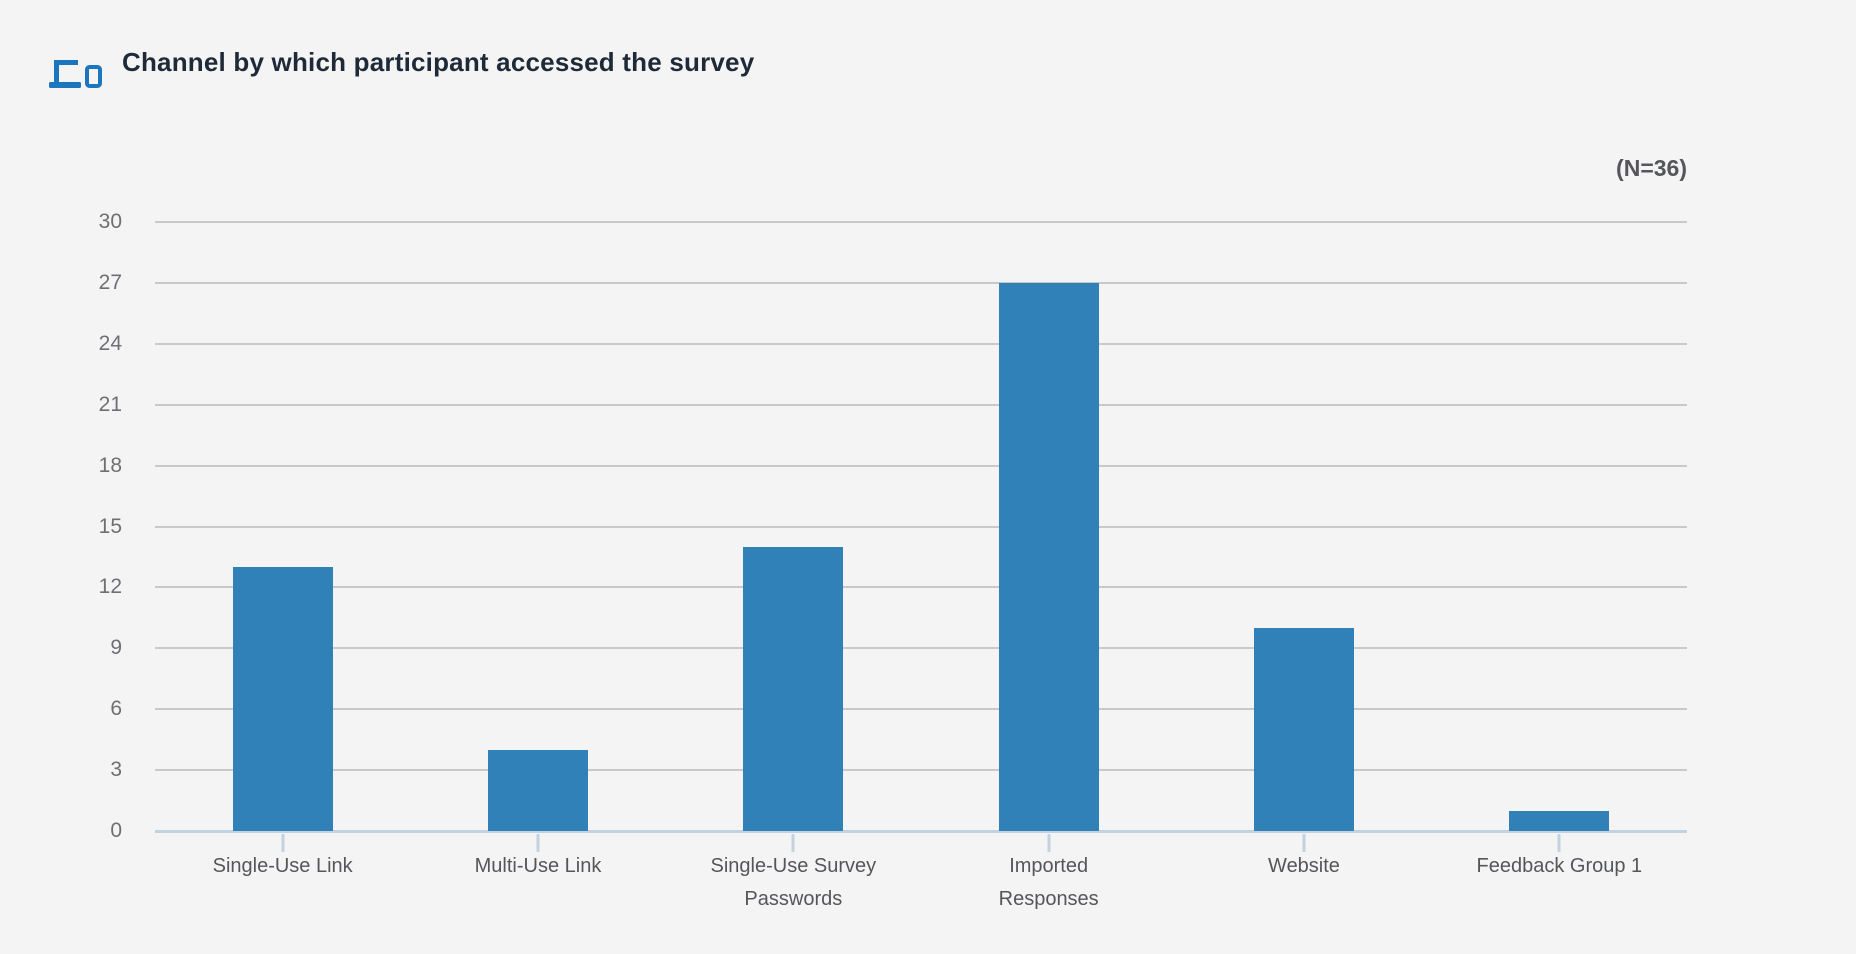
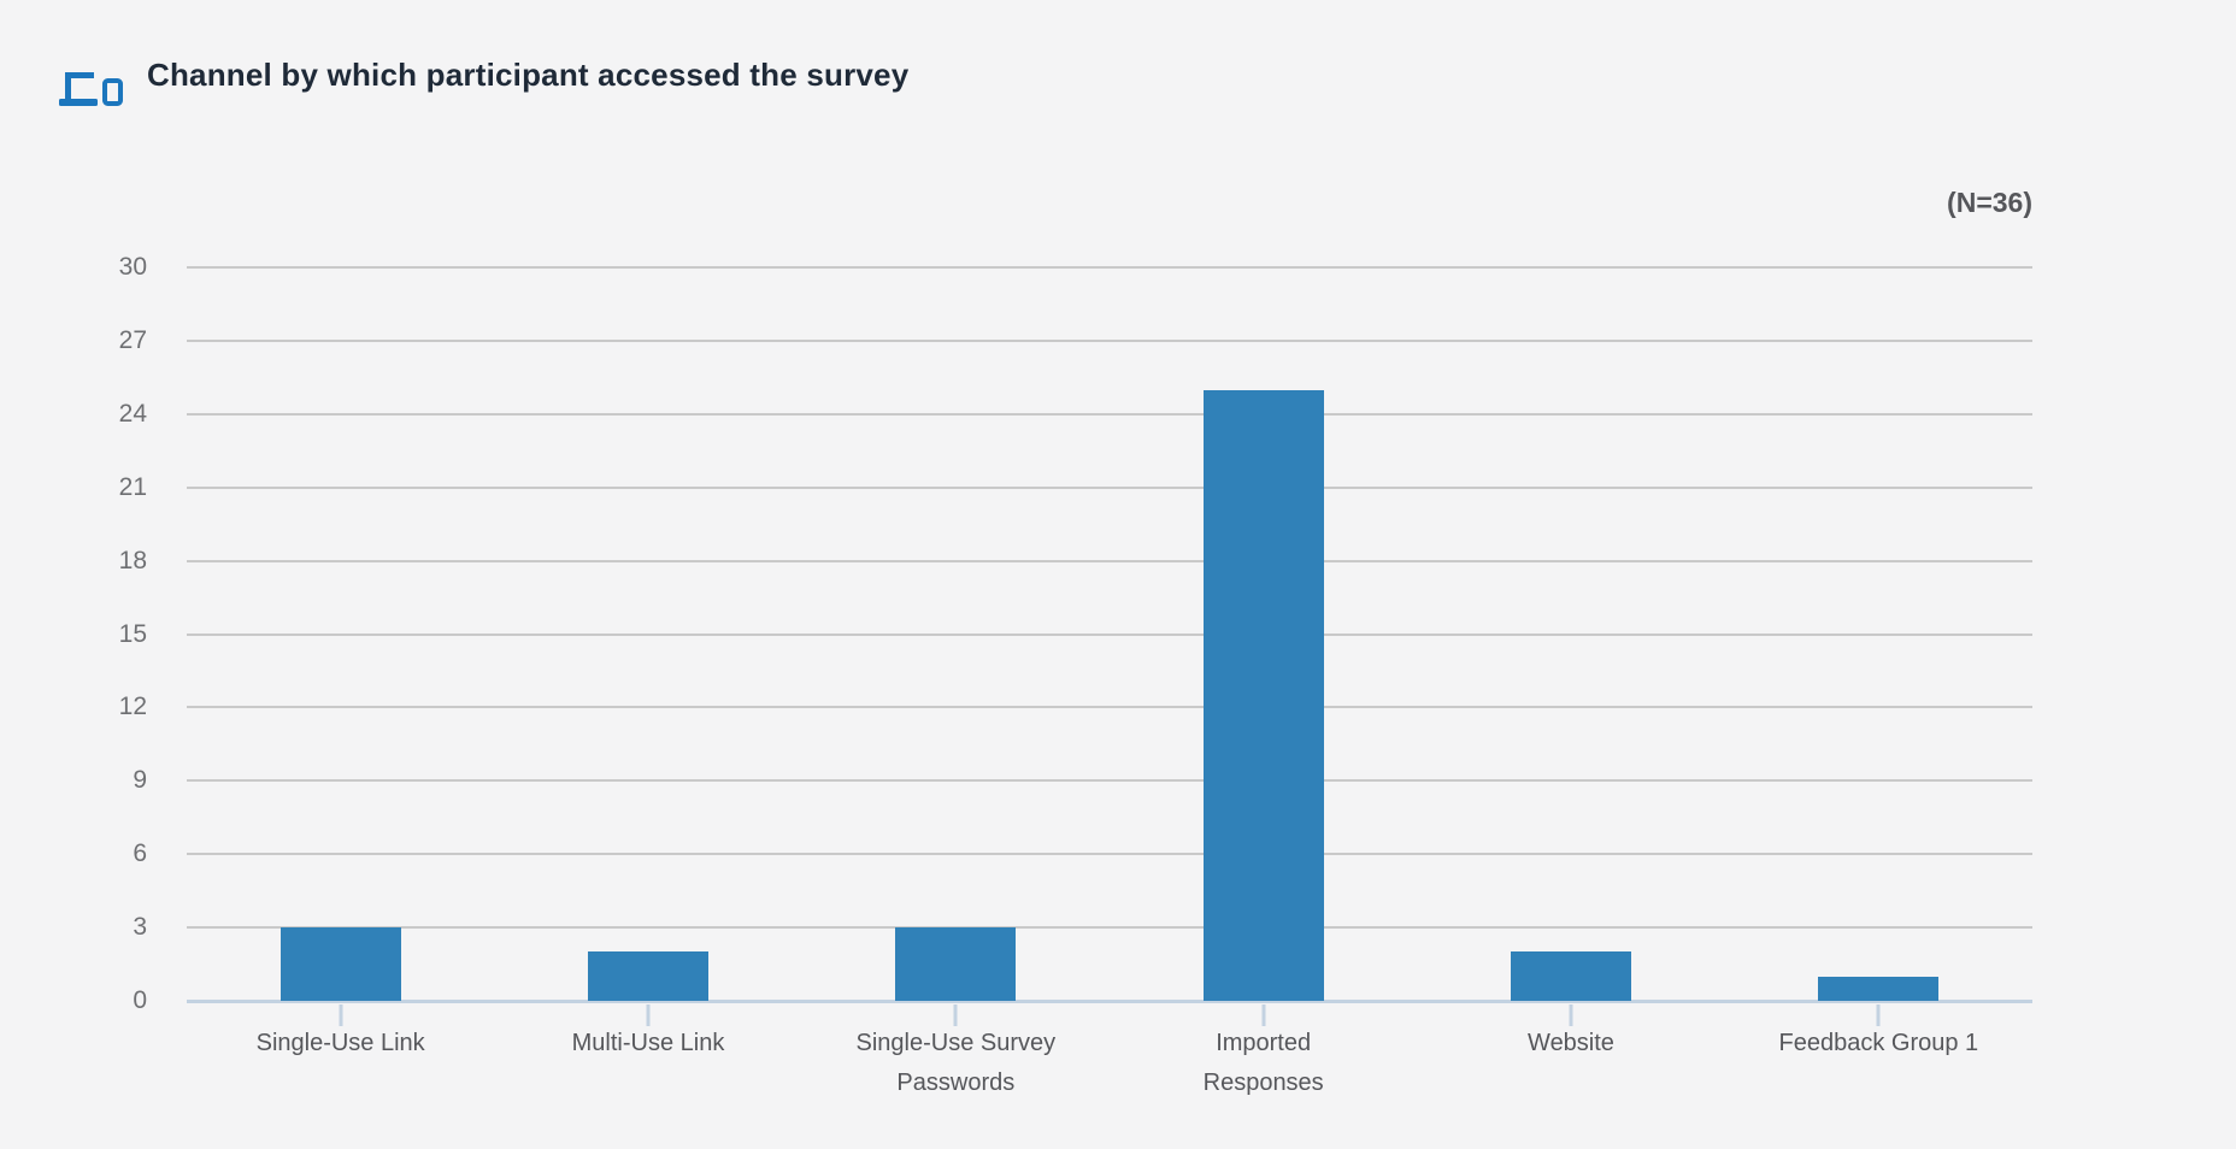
Single-Use Link: 13 -> 3
Multi-Use Link: 4 -> 2
Single-Use Survey Passwords: 14 -> 3
Imported Responses: 27 -> 25
Website: 10 -> 2
